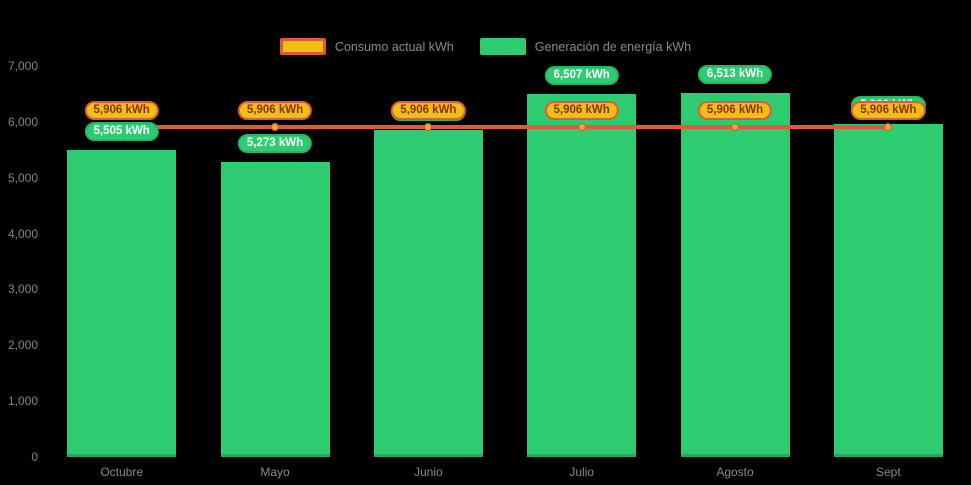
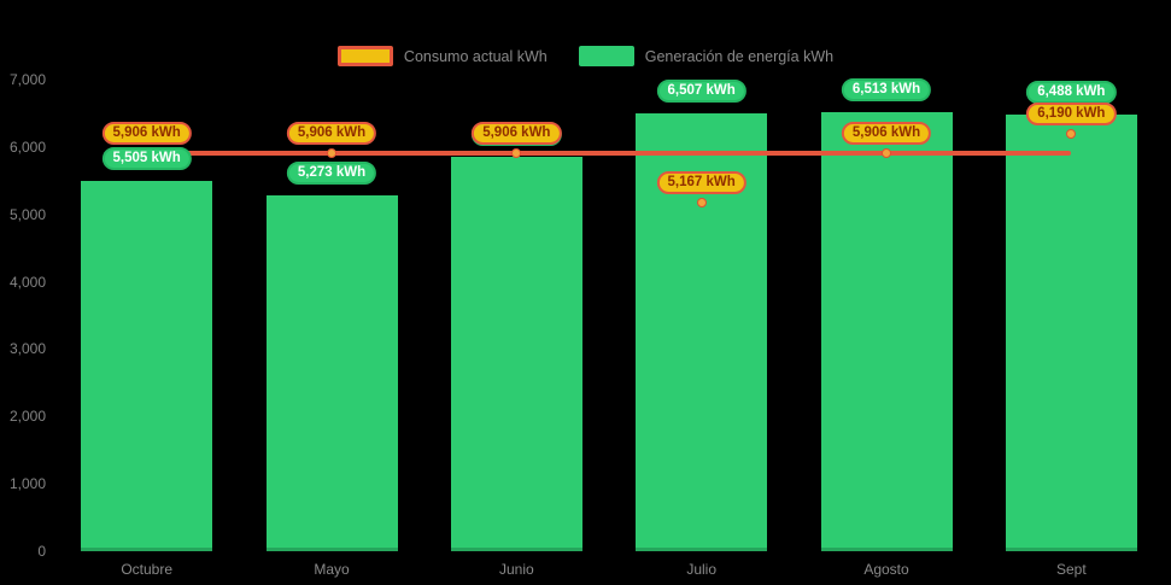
Consumo actual kWh/Julio: 5,906 -> 5,167
Generación de energía kWh/Sept: 5,960 -> 6,488
Consumo actual kWh/Sept: 5,906 -> 6,190
